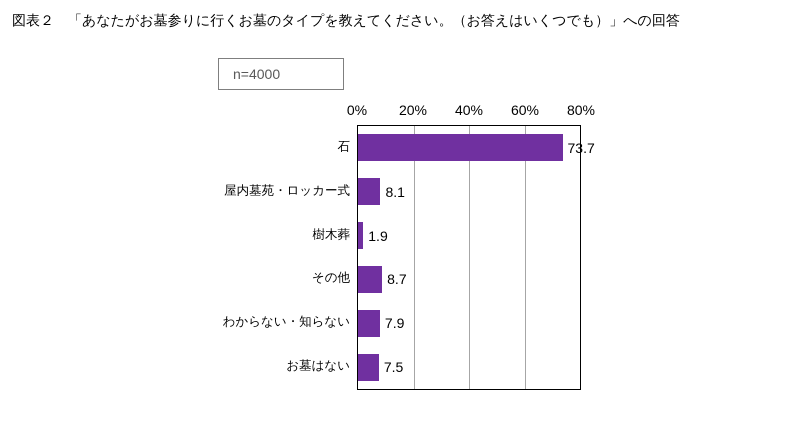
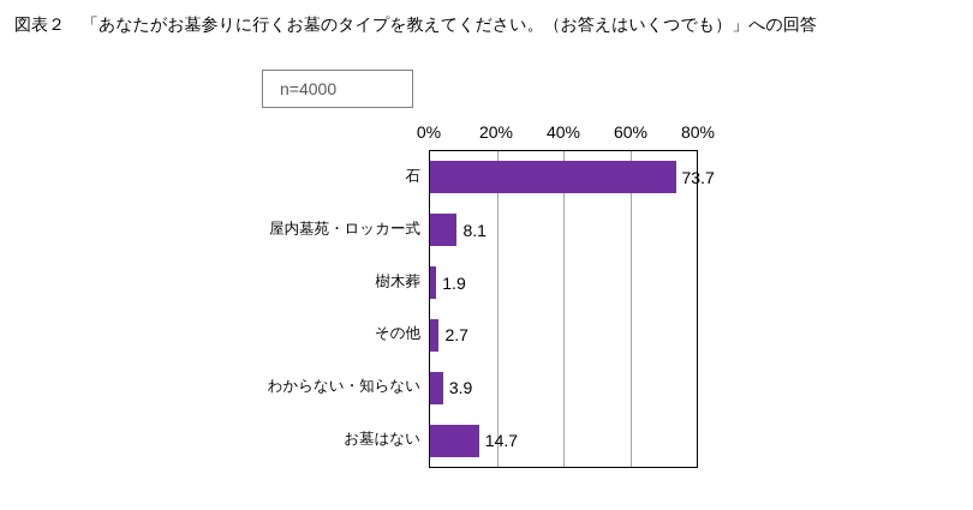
その他: 8.7 -> 2.7
わからない・知らない: 7.9 -> 3.9
お墓はない: 7.5 -> 14.7
